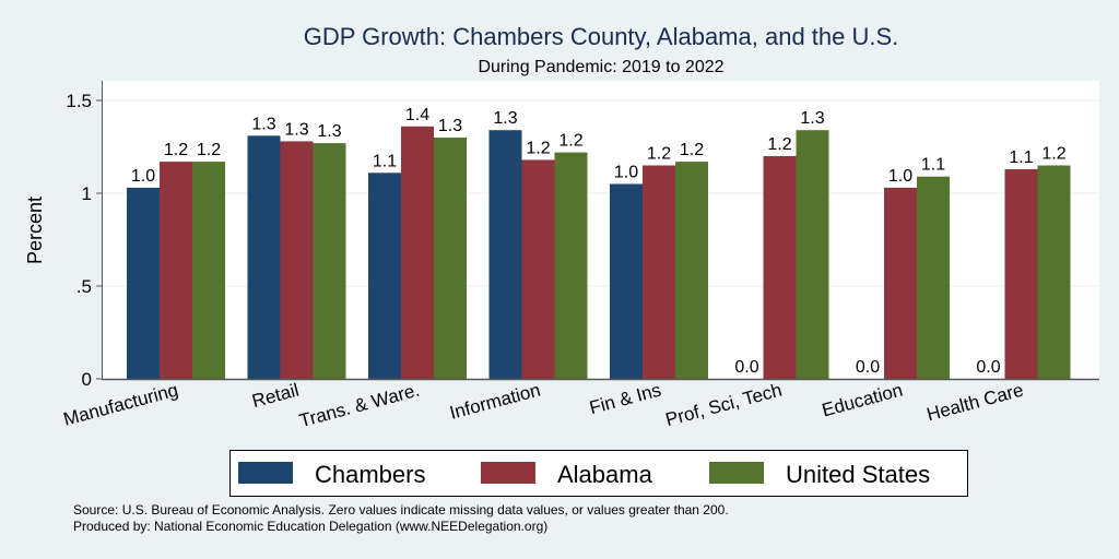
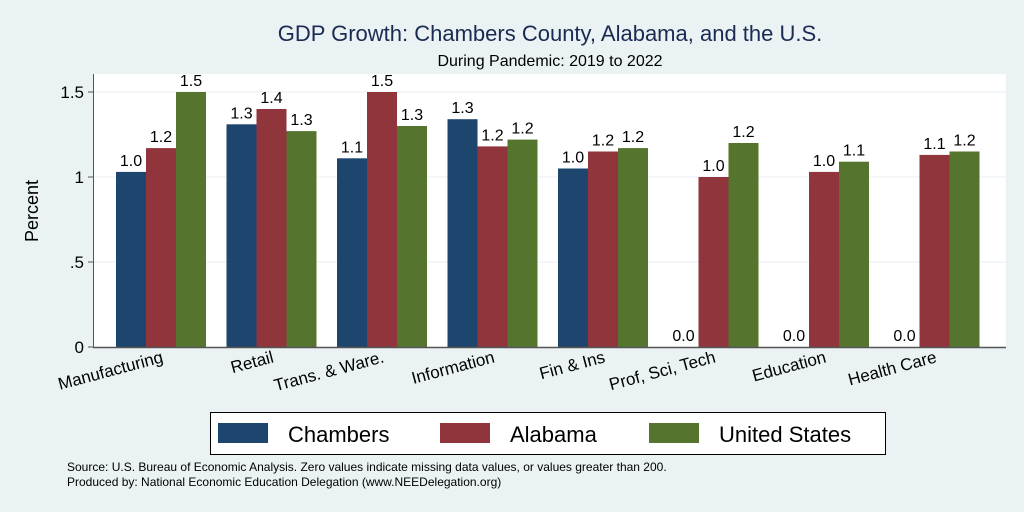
United States/Manufacturing: 1.2 -> 1.5
Alabama/Retail: 1.3 -> 1.4
Alabama/Trans. & Ware.: 1.4 -> 1.5
Alabama/Prof, Sci, Tech: 1.2 -> 1.0
United States/Prof, Sci, Tech: 1.3 -> 1.2
